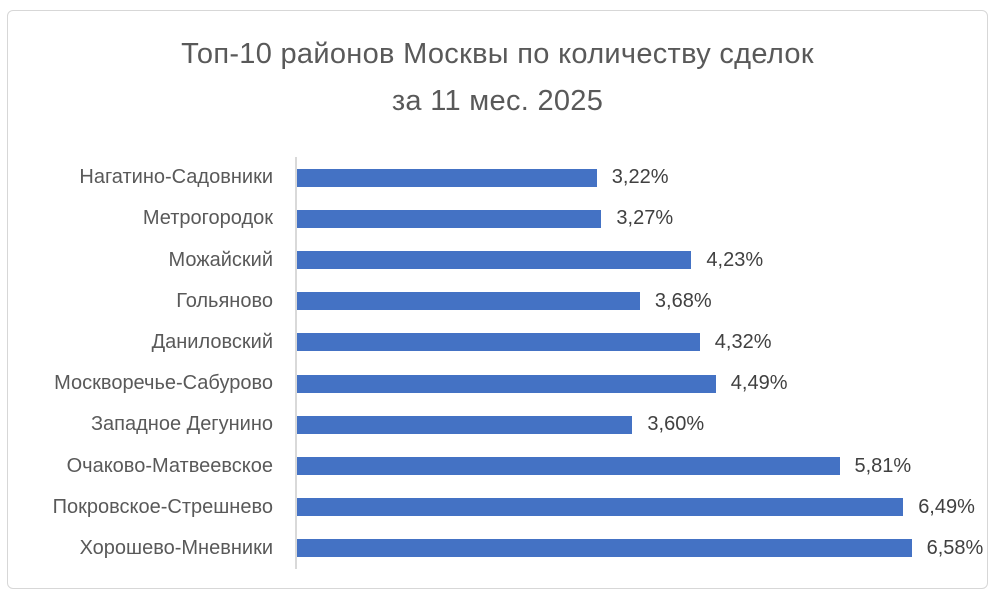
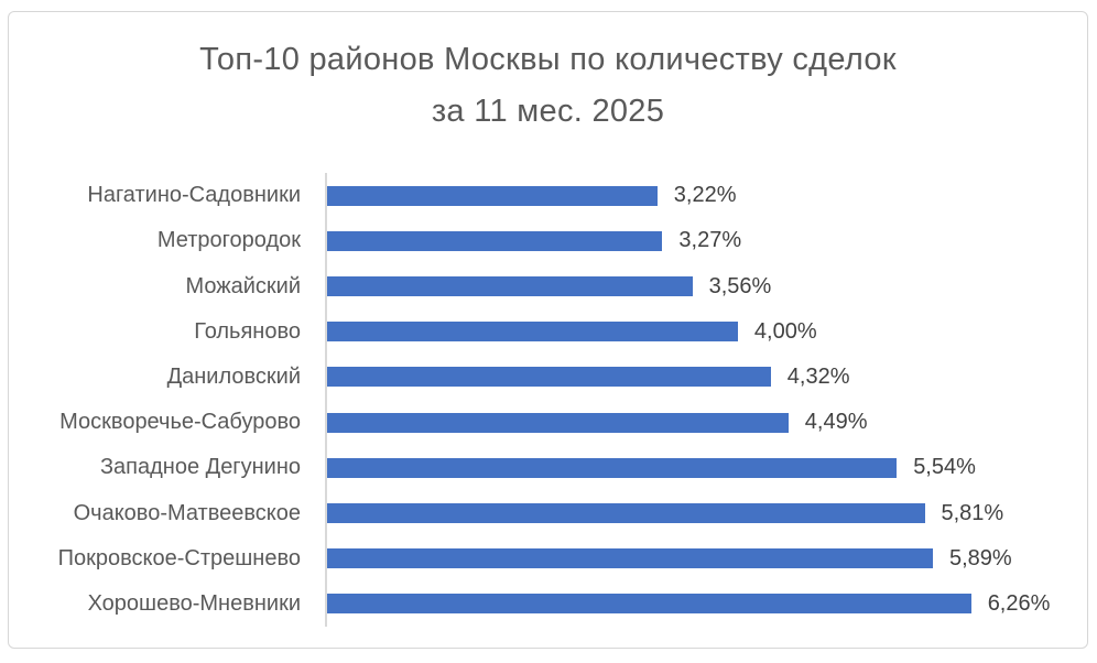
Можайский: 4,23% -> 3,56%
Гольяново: 3,68% -> 4,00%
Западное Дегунино: 3,60% -> 5,54%
Покровское-Стрешнево: 6,49% -> 5,89%
Хорошево-Мневники: 6,58% -> 6,26%
